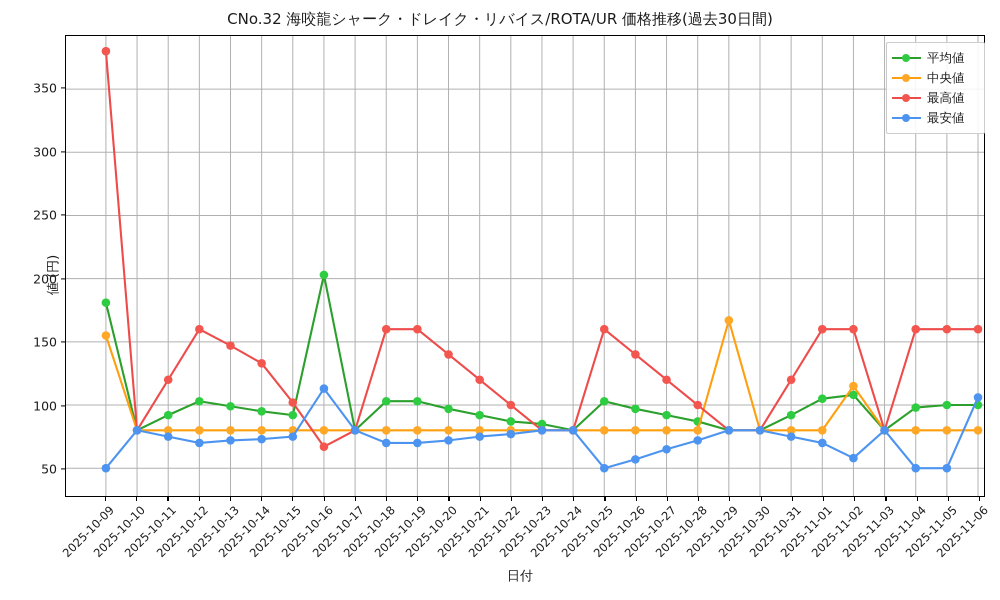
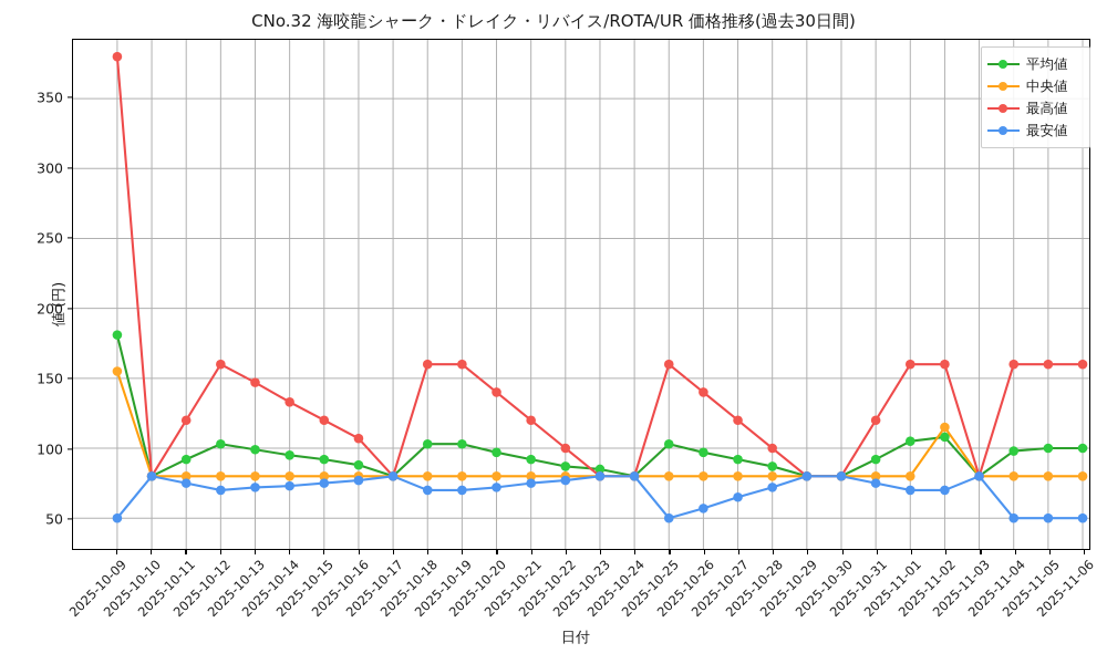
最高値/2025-10-15: 102 -> 120
平均値/2025-10-16: 203 -> 88
最高値/2025-10-16: 67 -> 107
最安値/2025-10-16: 113 -> 77
中央値/2025-10-29: 167 -> 80
最安値/2025-11-02: 58 -> 70
最安値/2025-11-06: 106 -> 50
